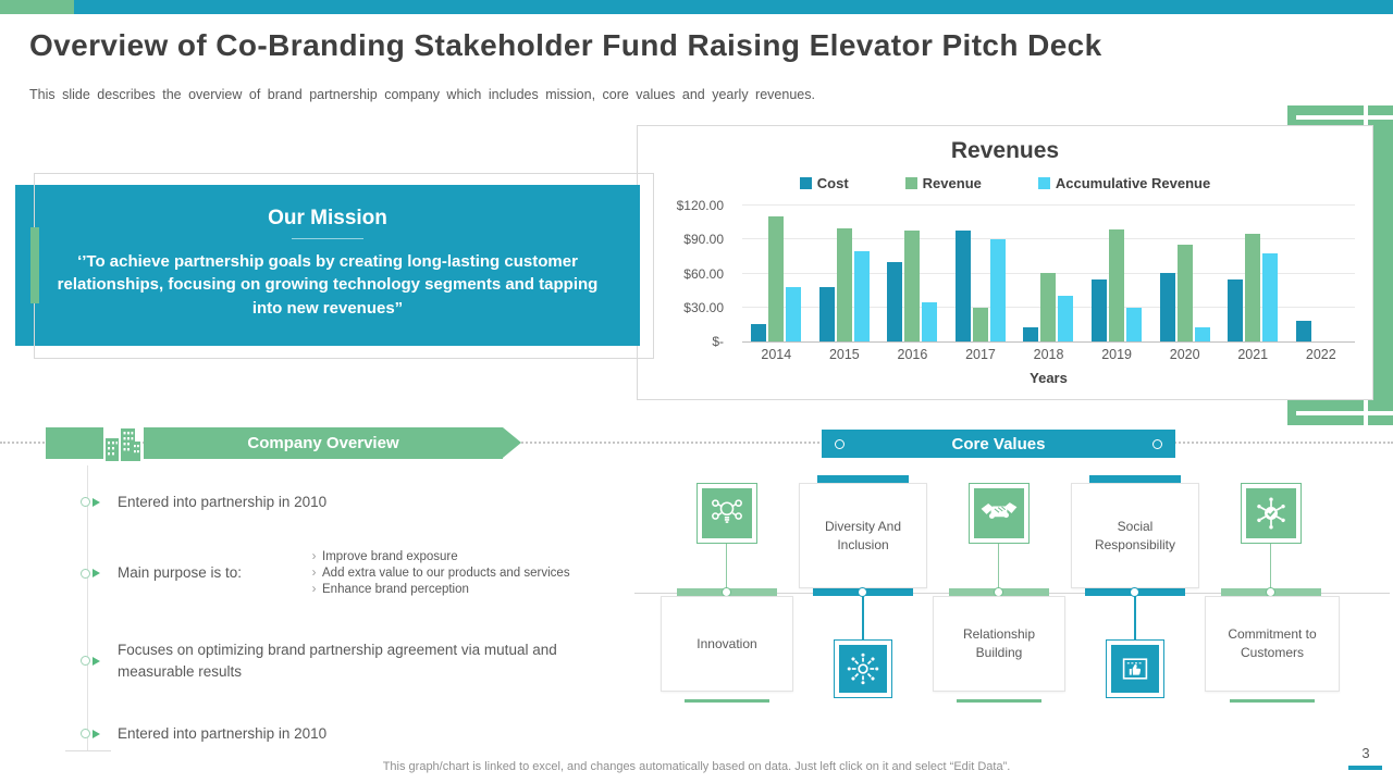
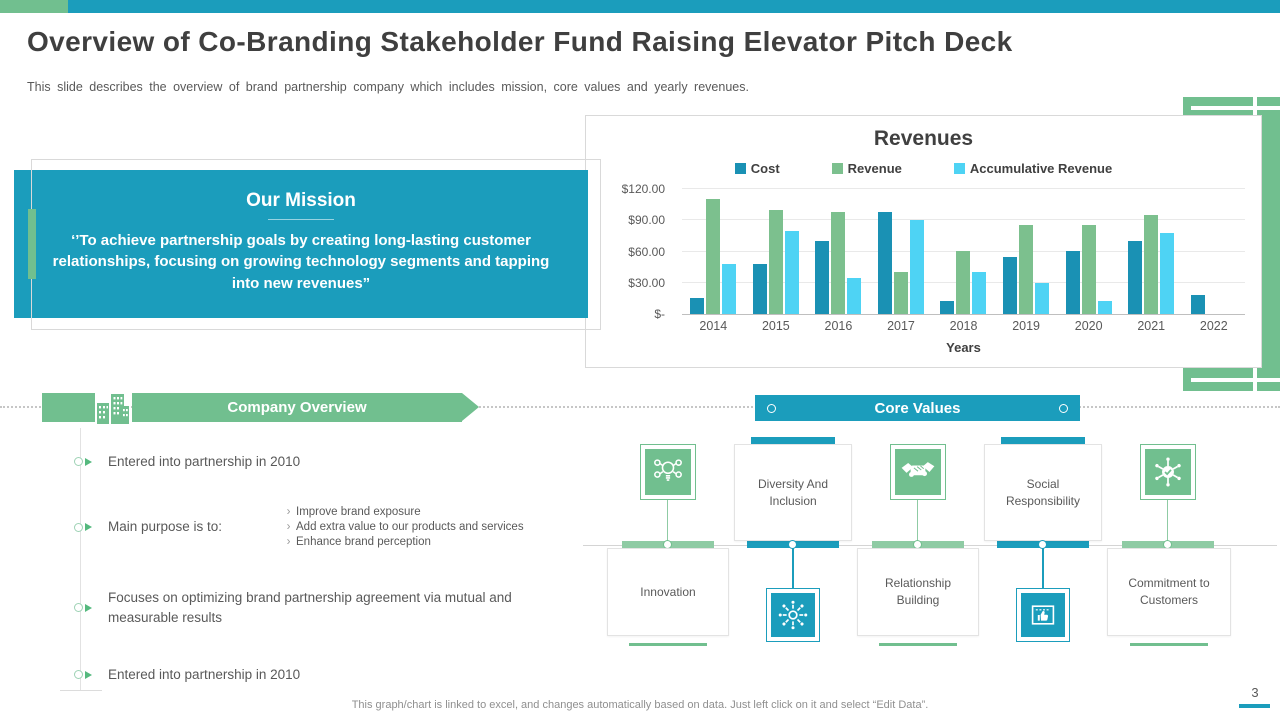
Revenue/2017: $30 -> $40
Revenue/2019: $99 -> $85
Cost/2021: $55 -> $70
